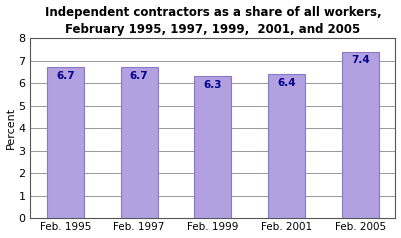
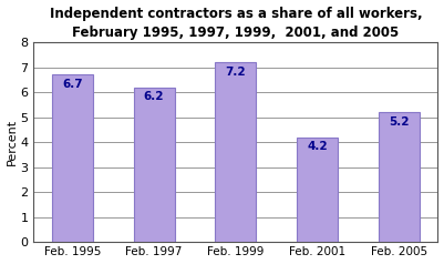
Feb. 1997: 6.7 -> 6.2
Feb. 1999: 6.3 -> 7.2
Feb. 2001: 6.4 -> 4.2
Feb. 2005: 7.4 -> 5.2
